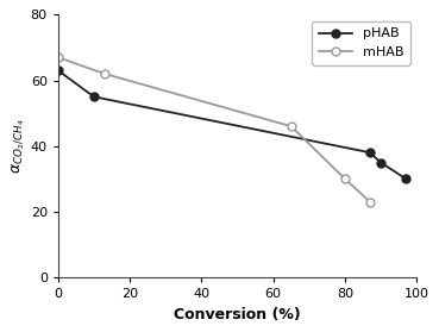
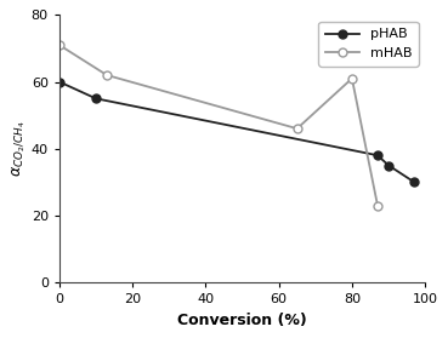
pHAB/0: 63 -> 60
mHAB/0: 67 -> 71
mHAB/80: 30 -> 61
